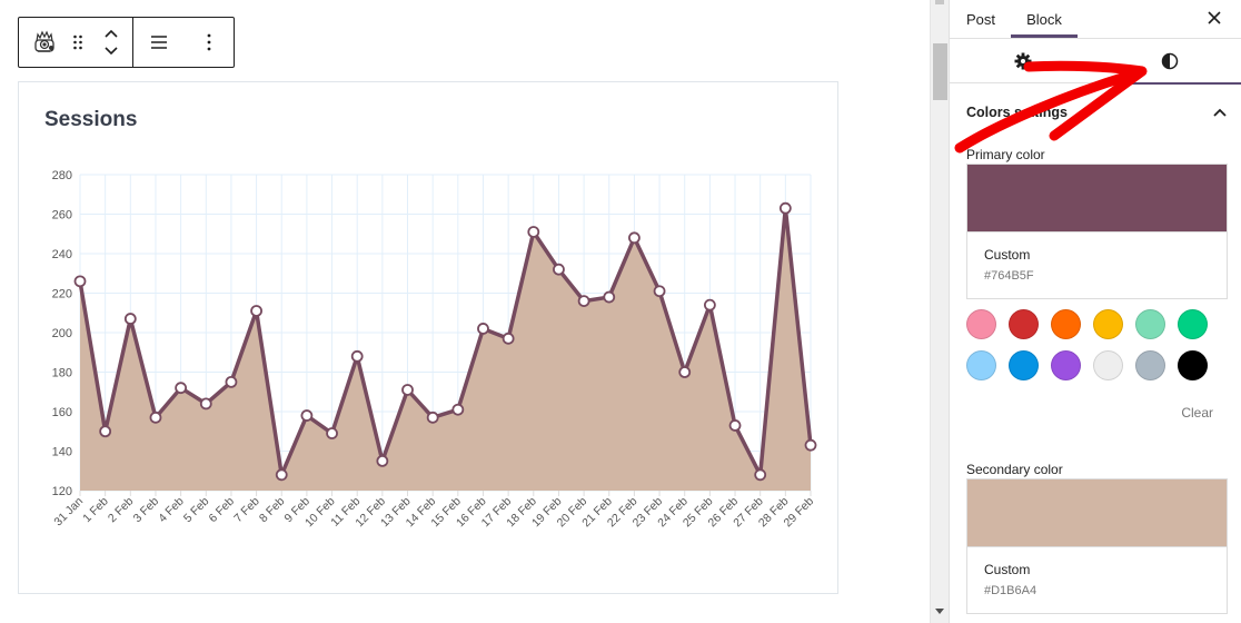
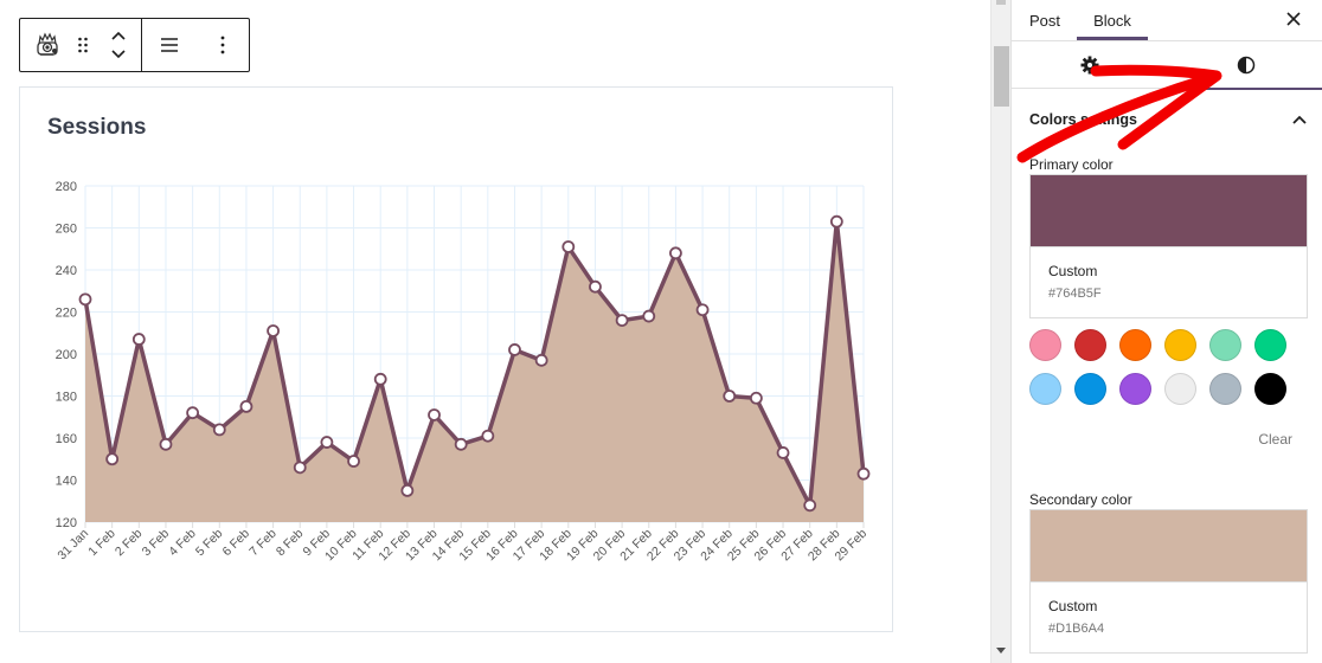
8 Feb: 128 -> 146
25 Feb: 214 -> 179
